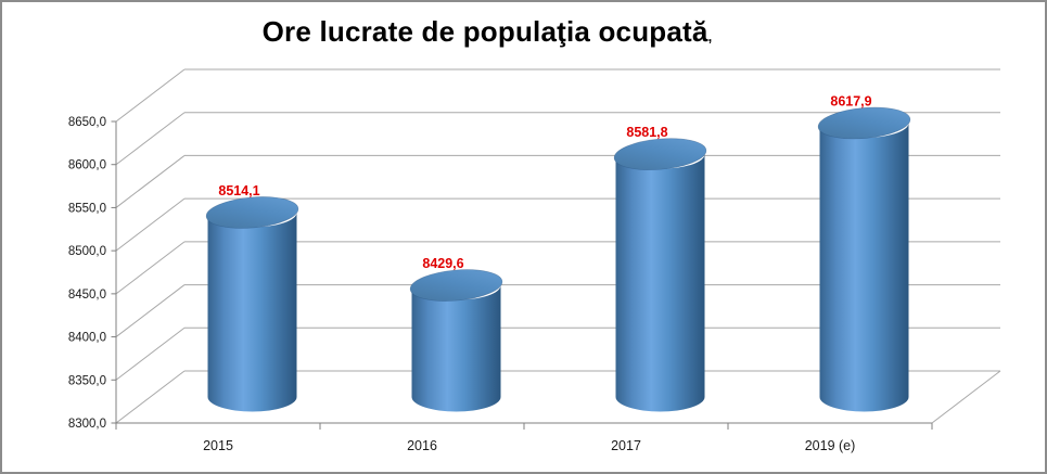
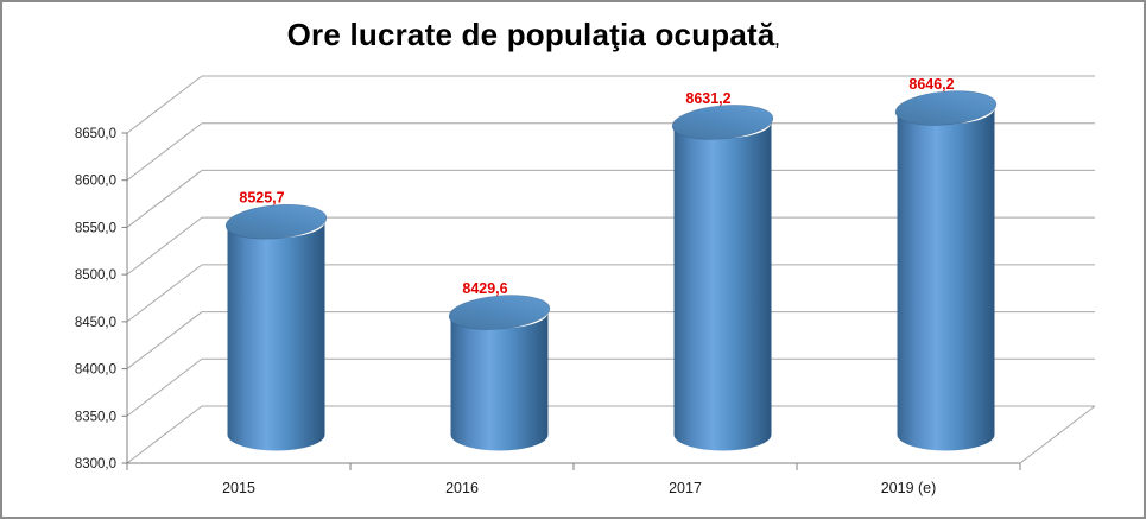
2015: 8514,1 -> 8525,7
2017: 8581,8 -> 8631,2
2019 (e): 8617,9 -> 8646,2
